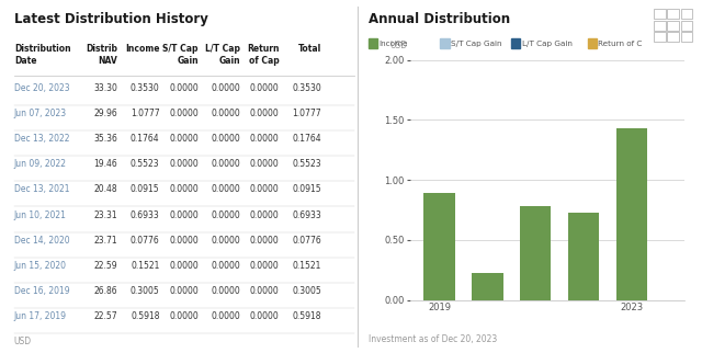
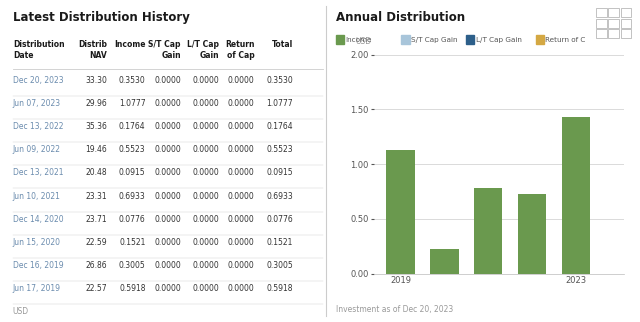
2019: 0.89 -> 1.13
